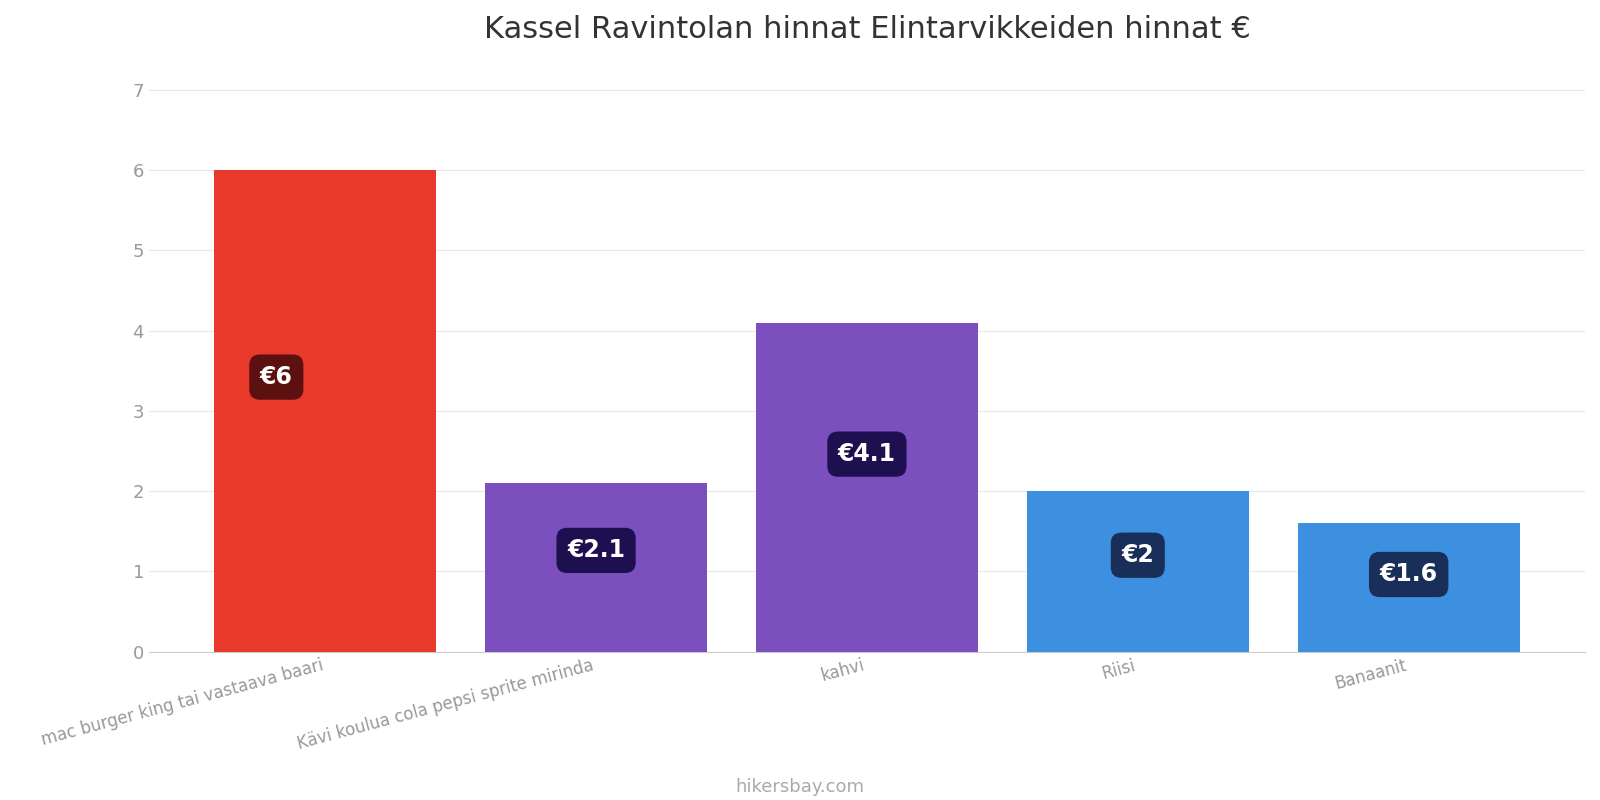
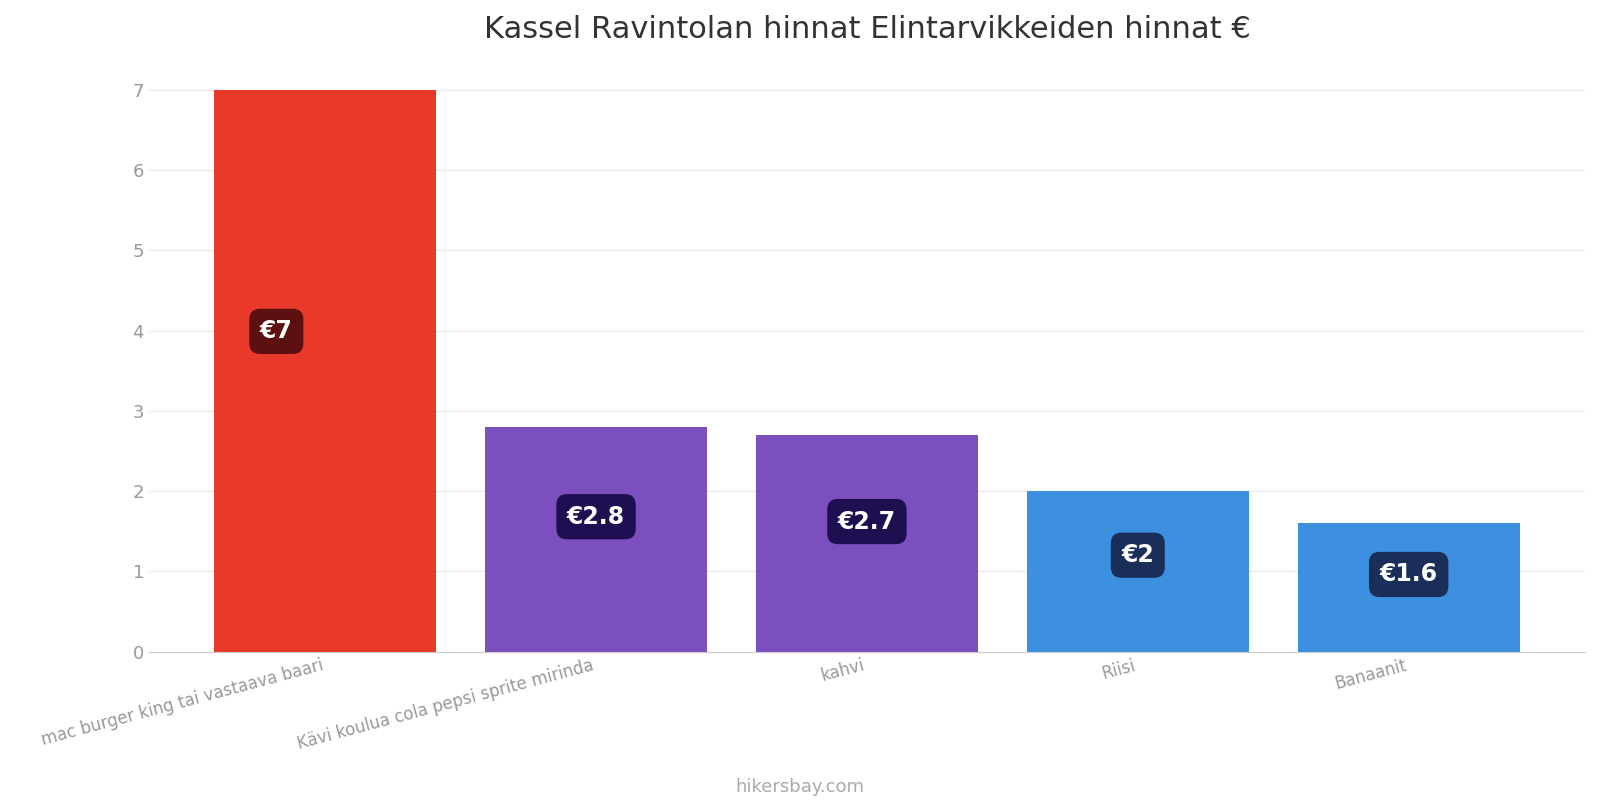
mac burger king tai vastaava baari: €6 -> €7
Kävi koulua cola pepsi sprite mirinda: €2.1 -> €2.8
kahvi: €4.1 -> €2.7
